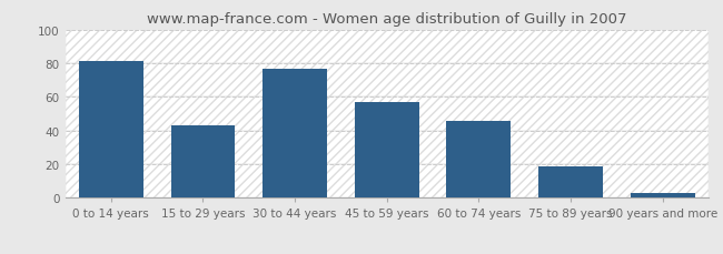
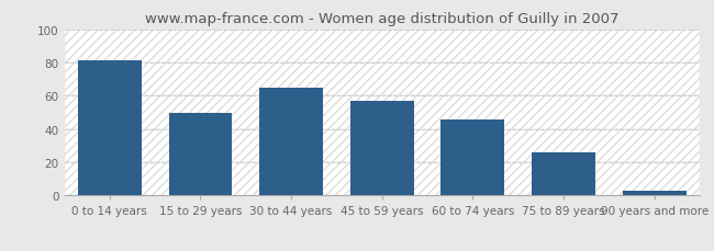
15 to 29 years: 43 -> 50
30 to 44 years: 77 -> 65
75 to 89 years: 19 -> 26
